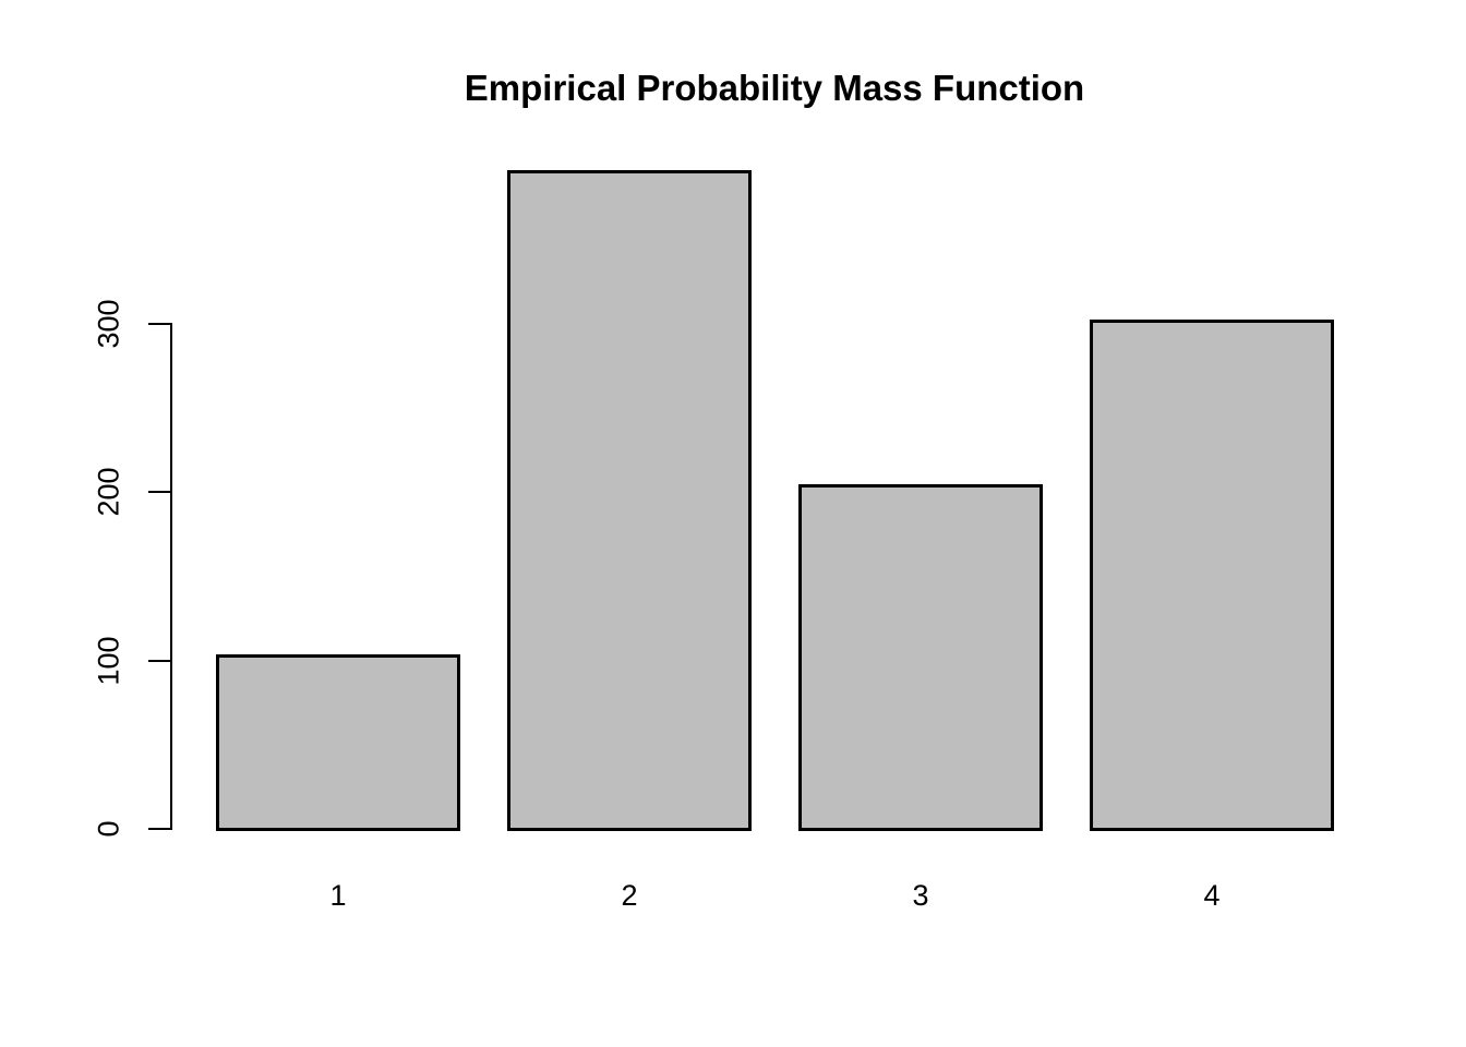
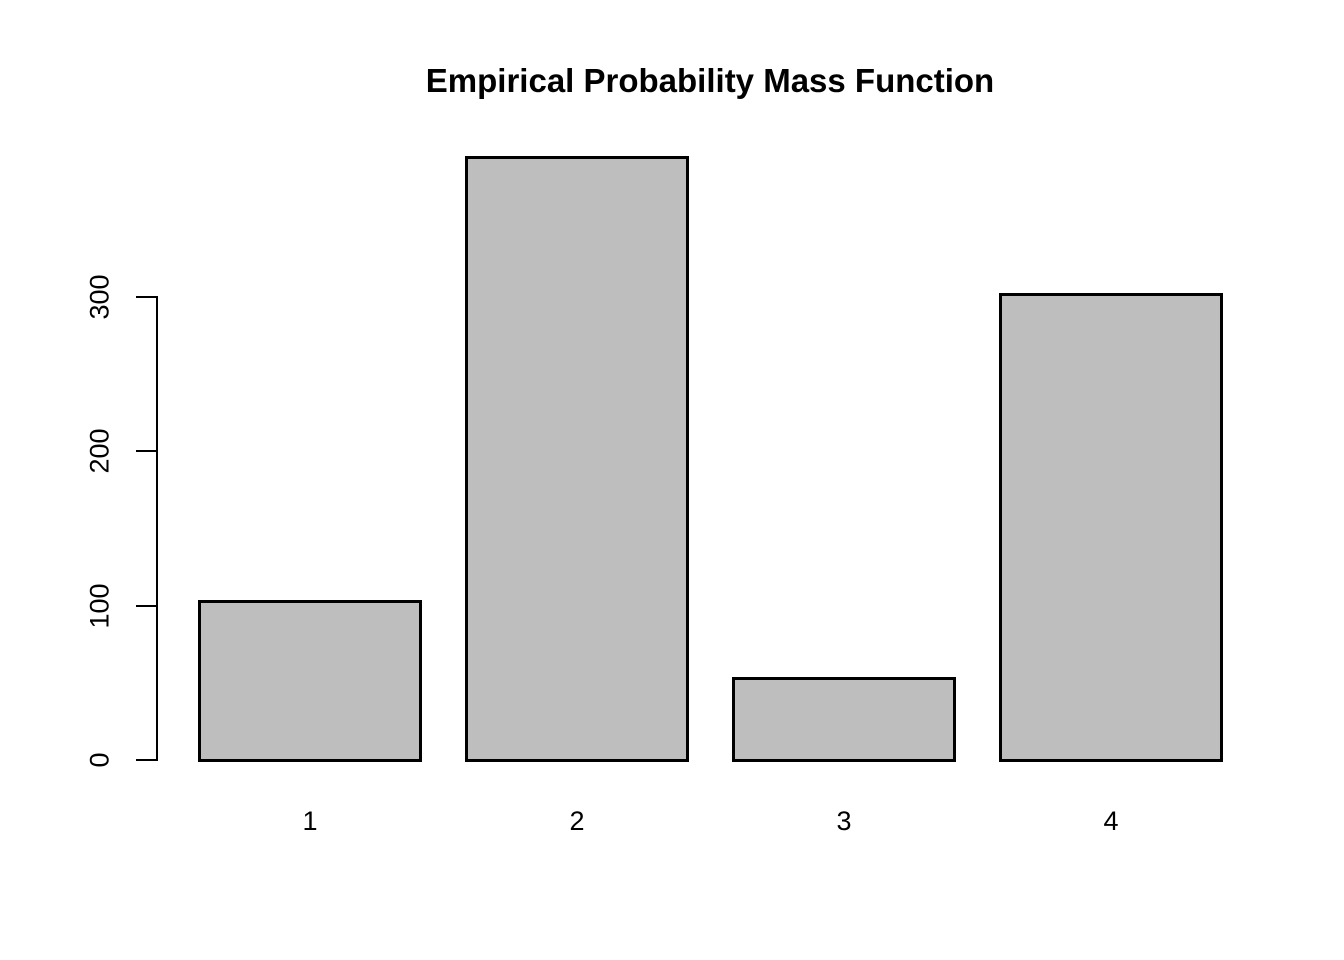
3: 204 -> 53
